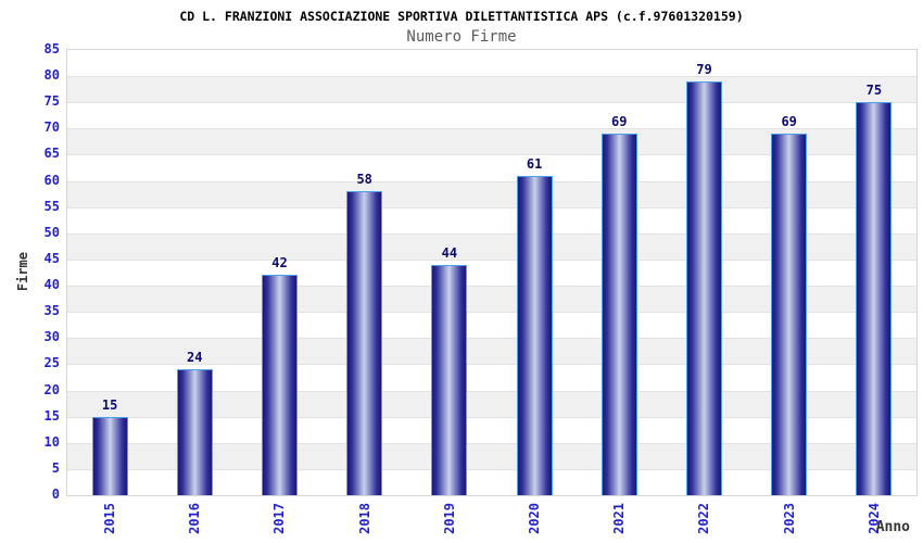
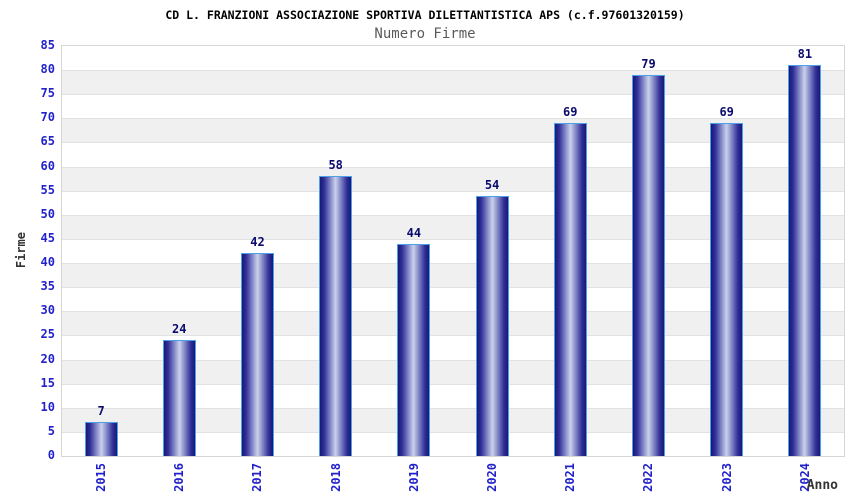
2015: 15 -> 7
2020: 61 -> 54
2024: 75 -> 81
